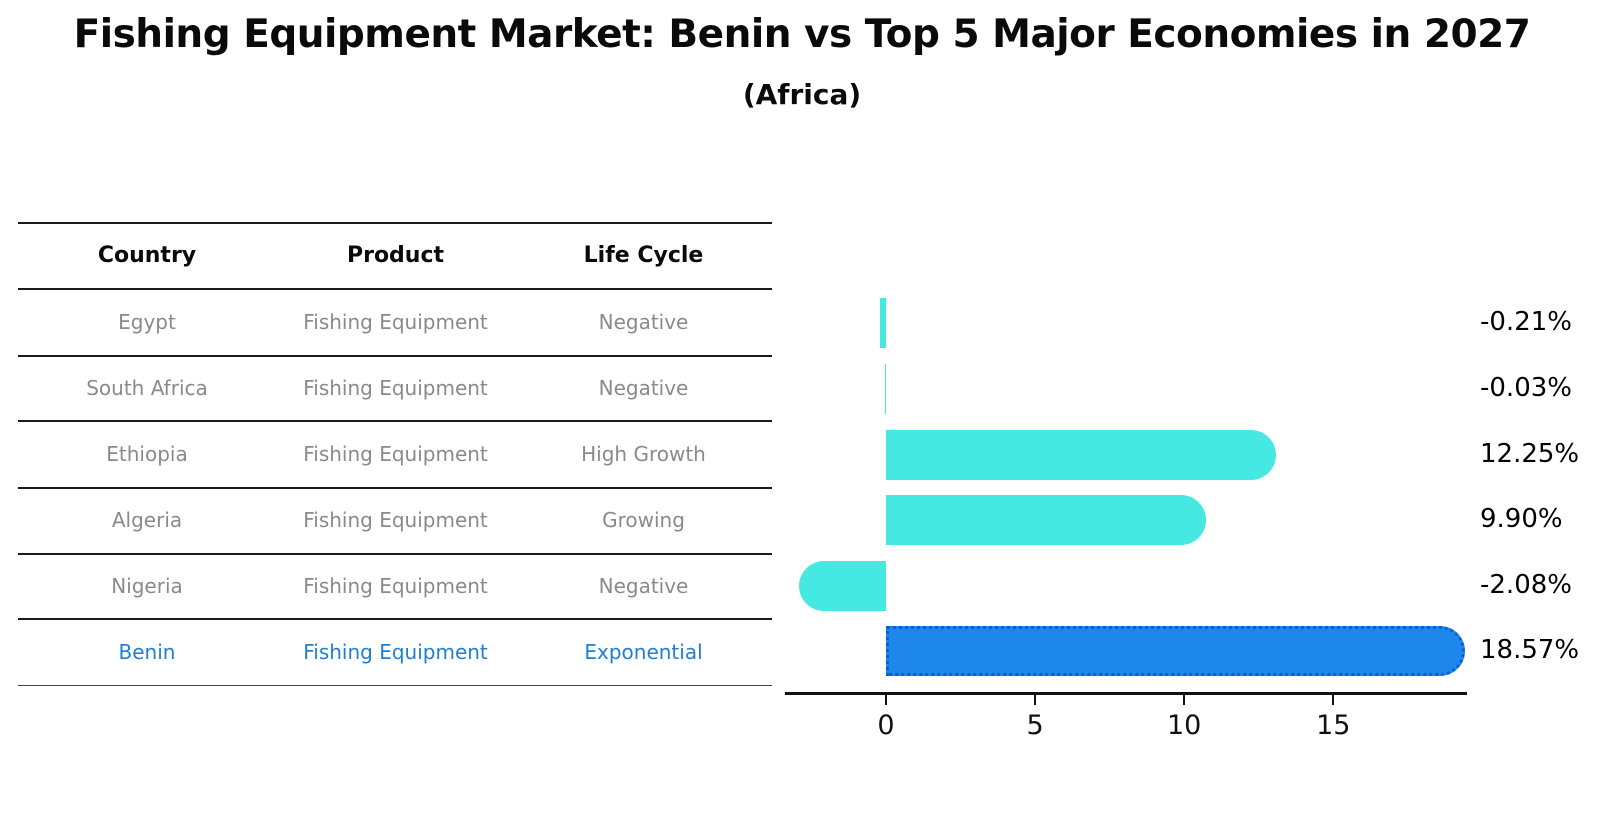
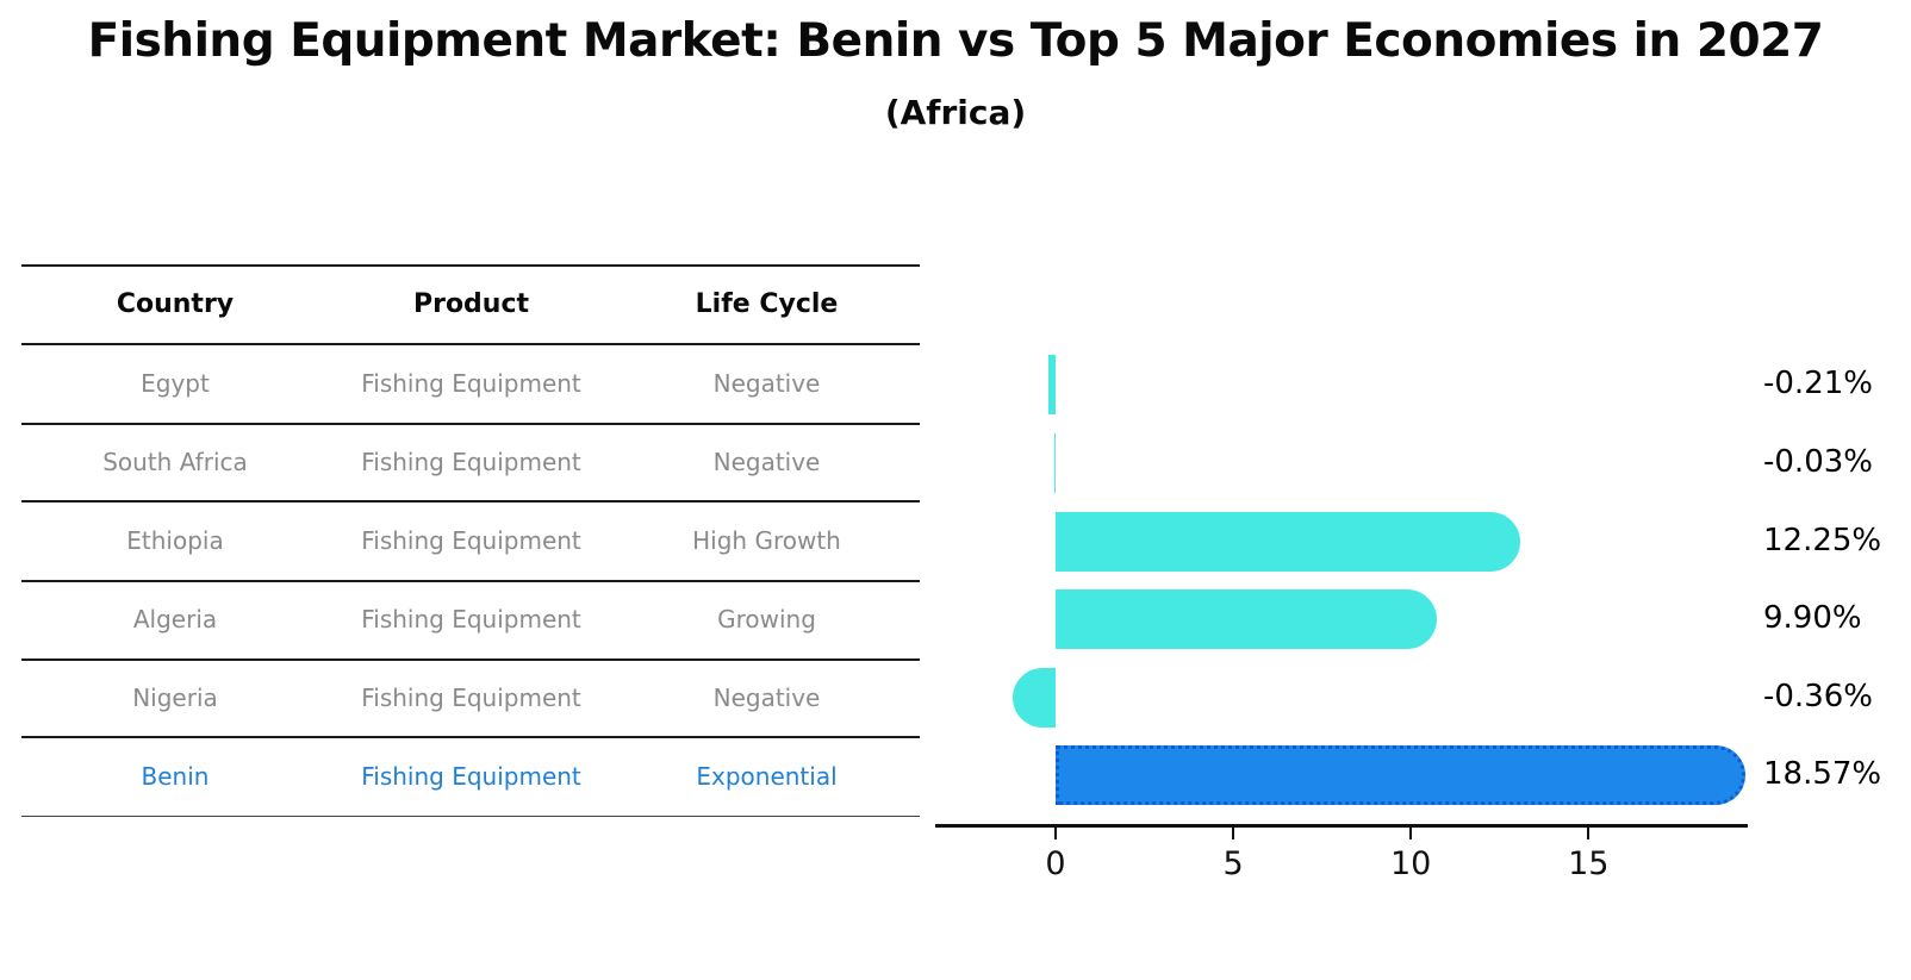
Nigeria: -2.08% -> -0.36%
